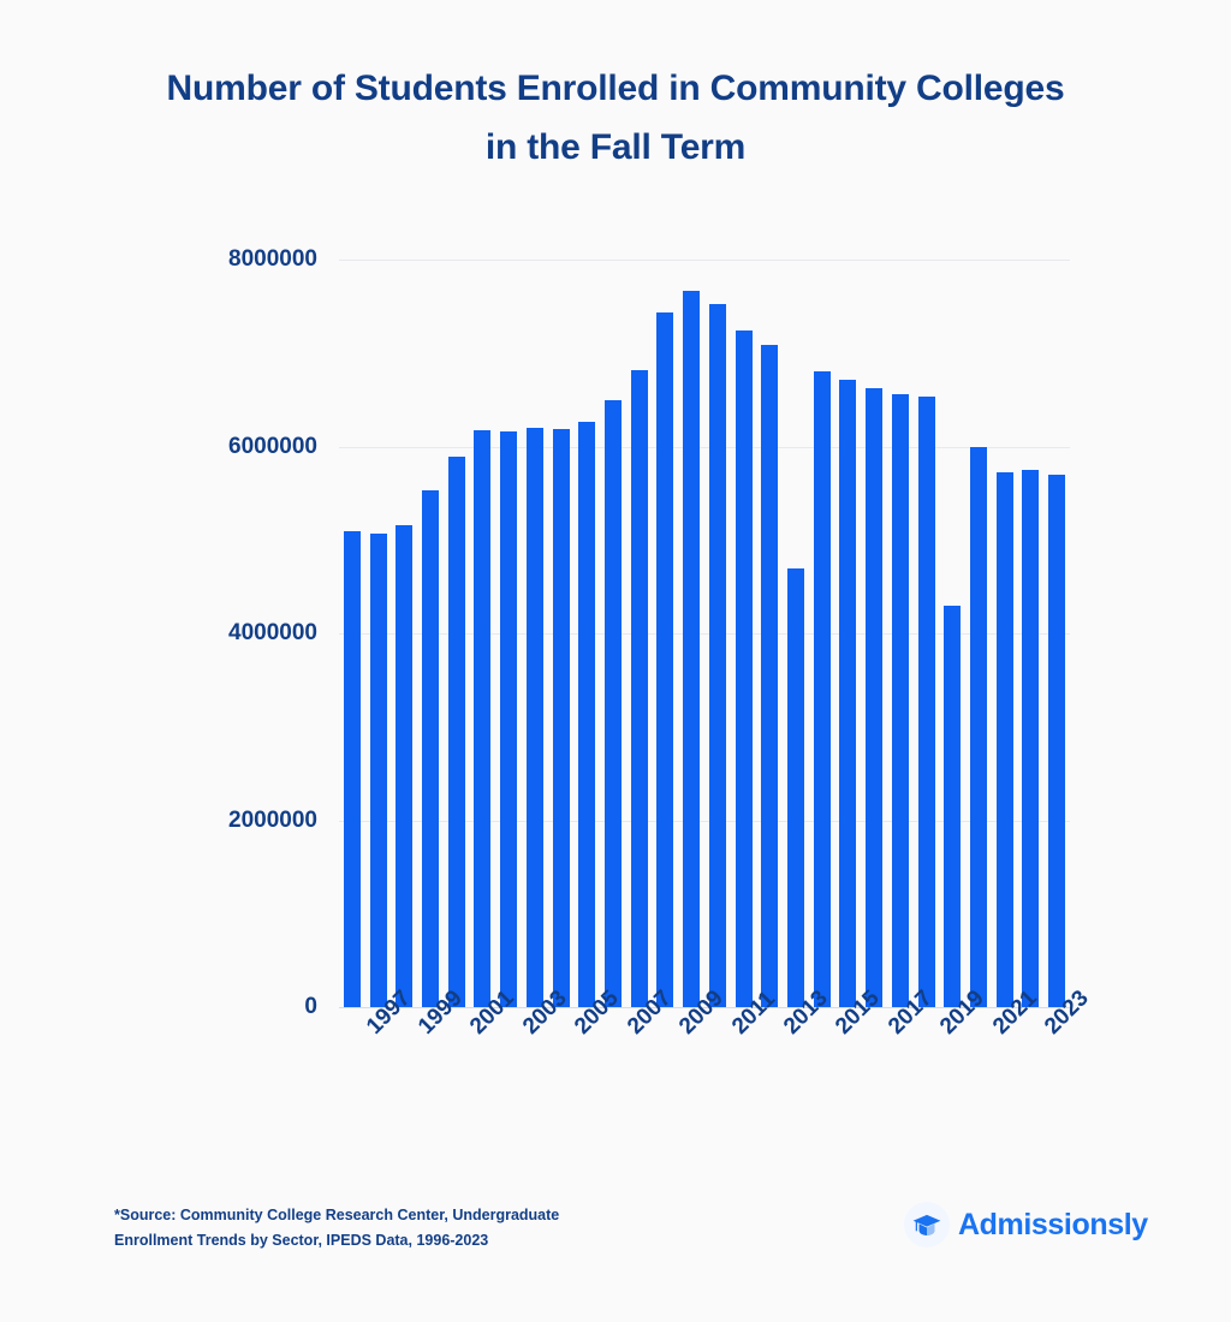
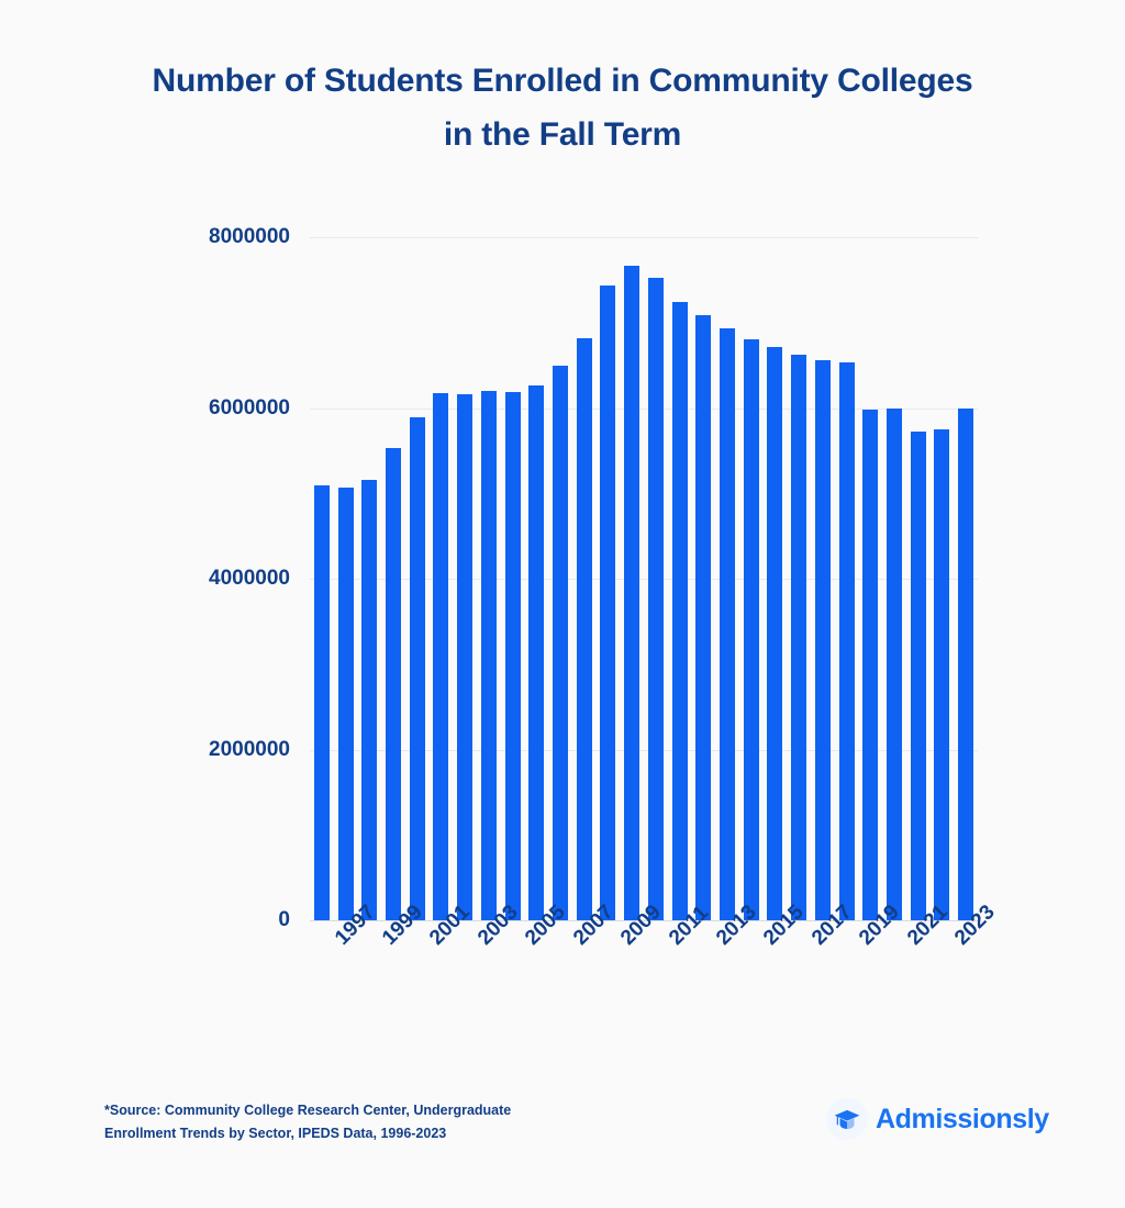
2013: 4700000 -> 6900000
2019: 4300000 -> 6000000
2023: 5700000 -> 6000000
